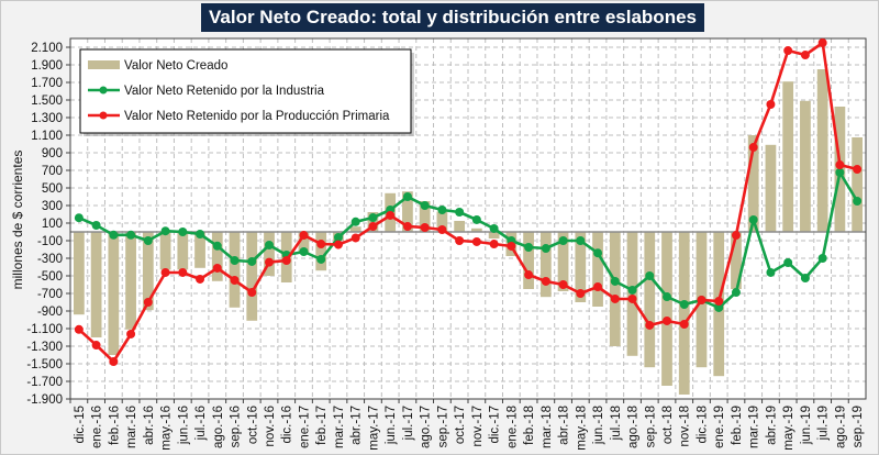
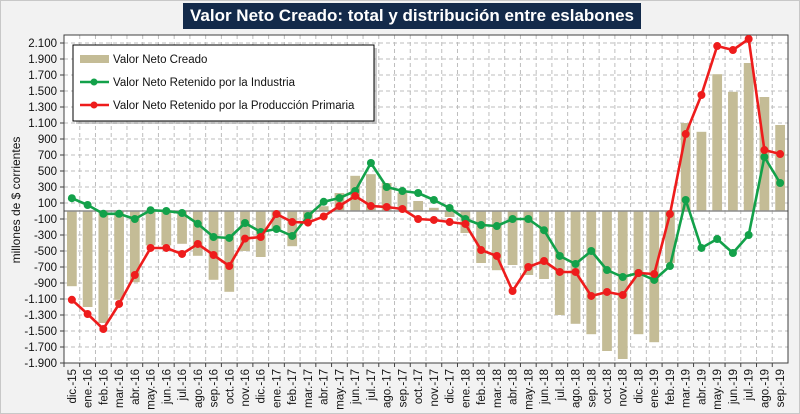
Valor Neto Retenido por la Industria/jul.-17: 400 -> 600
Valor Neto Retenido por la Producción Primaria/abr.-18: -600 -> -1000
